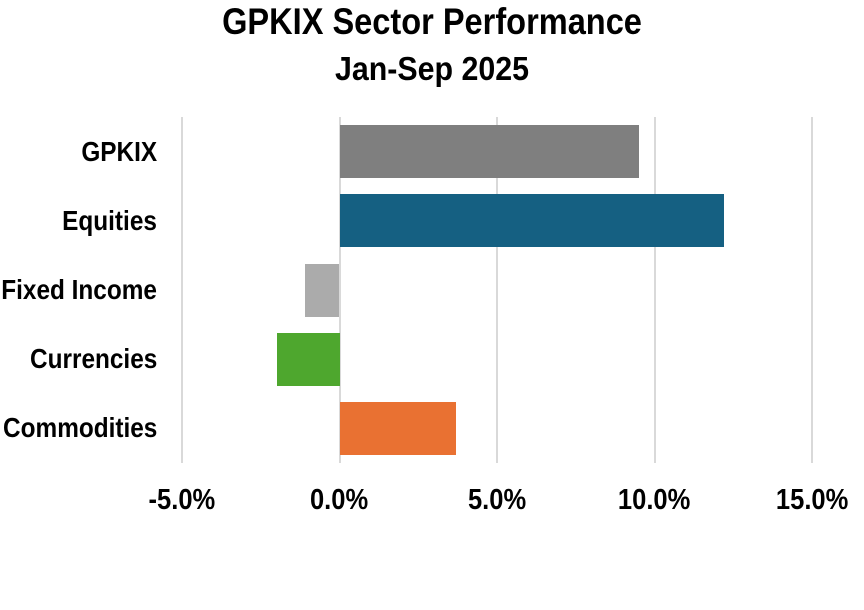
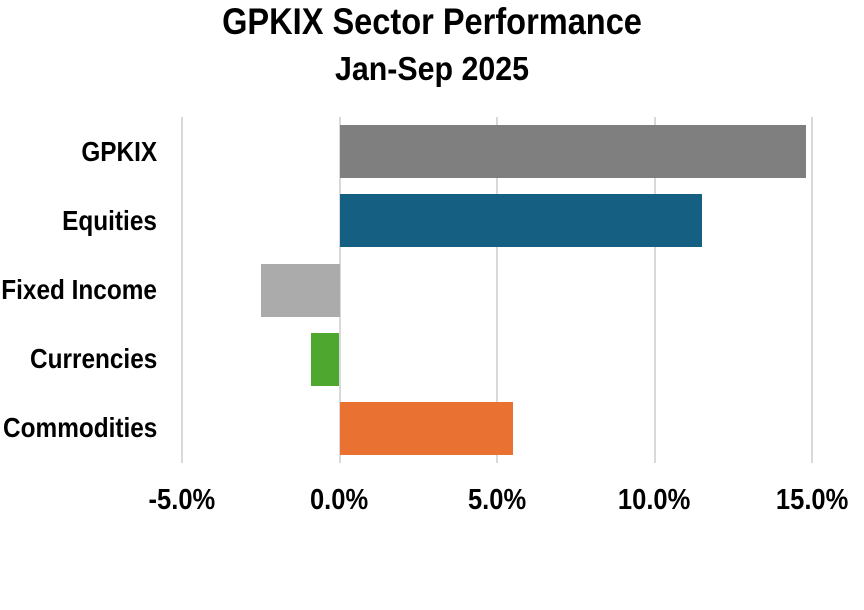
GPKIX: 9.5% -> 14.8%
Equities: 12.2% -> 11.5%
Fixed Income: -1.1% -> -2.5%
Currencies: -2.0% -> -0.9%
Commodities: 3.7% -> 5.5%
